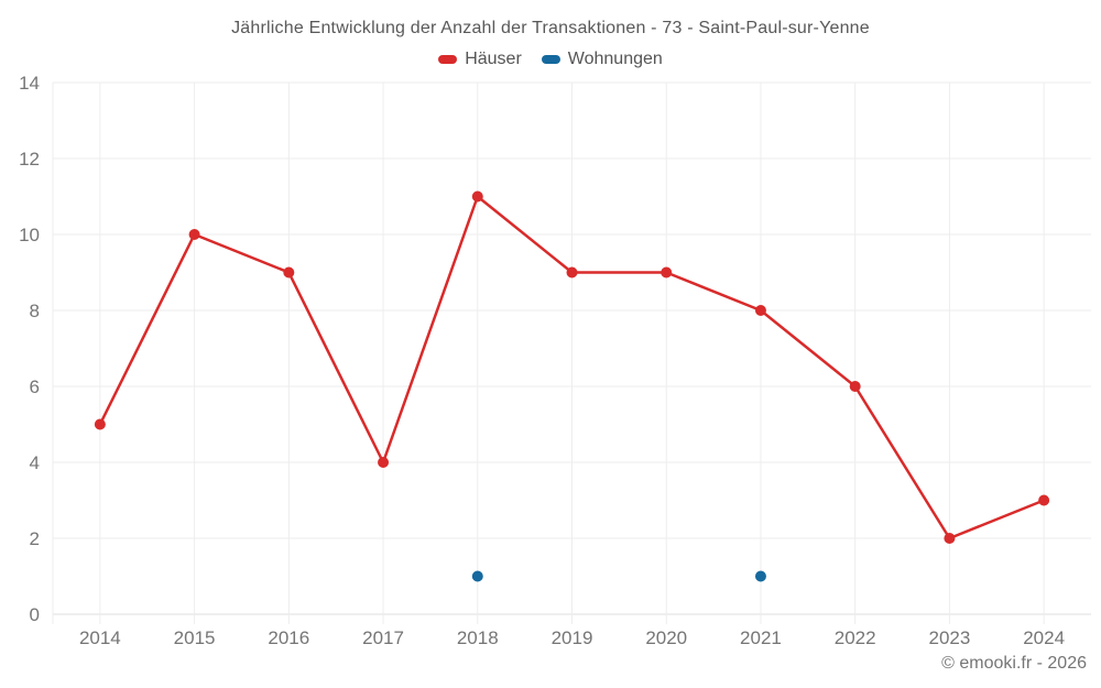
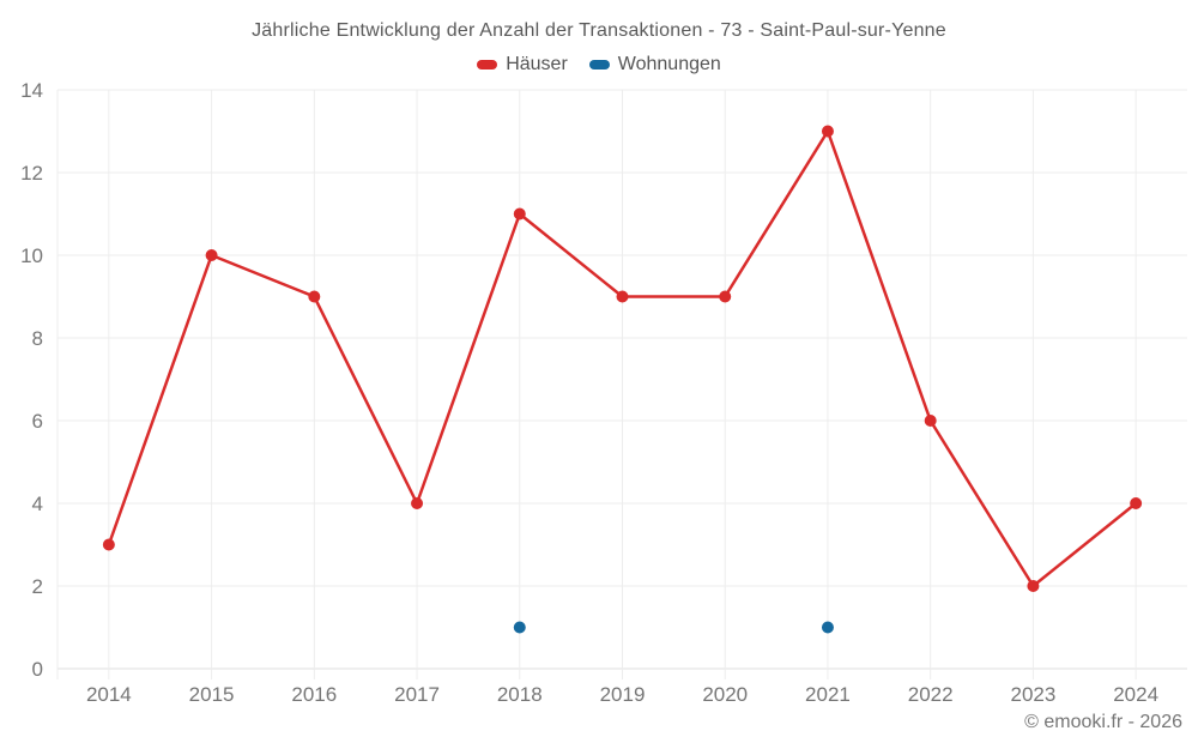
Häuser/2014: 5 -> 3
Häuser/2021: 8 -> 13
Häuser/2024: 3 -> 4
